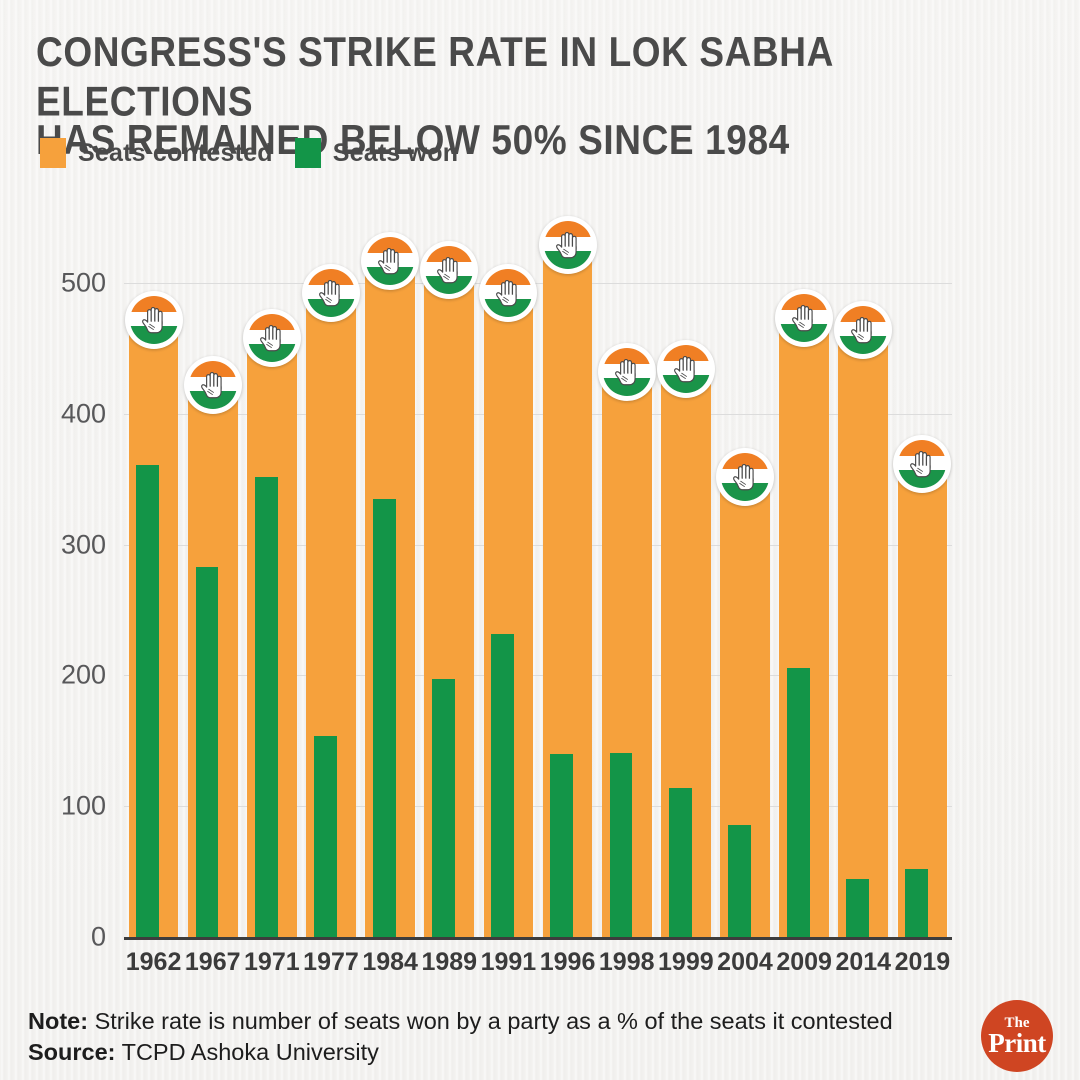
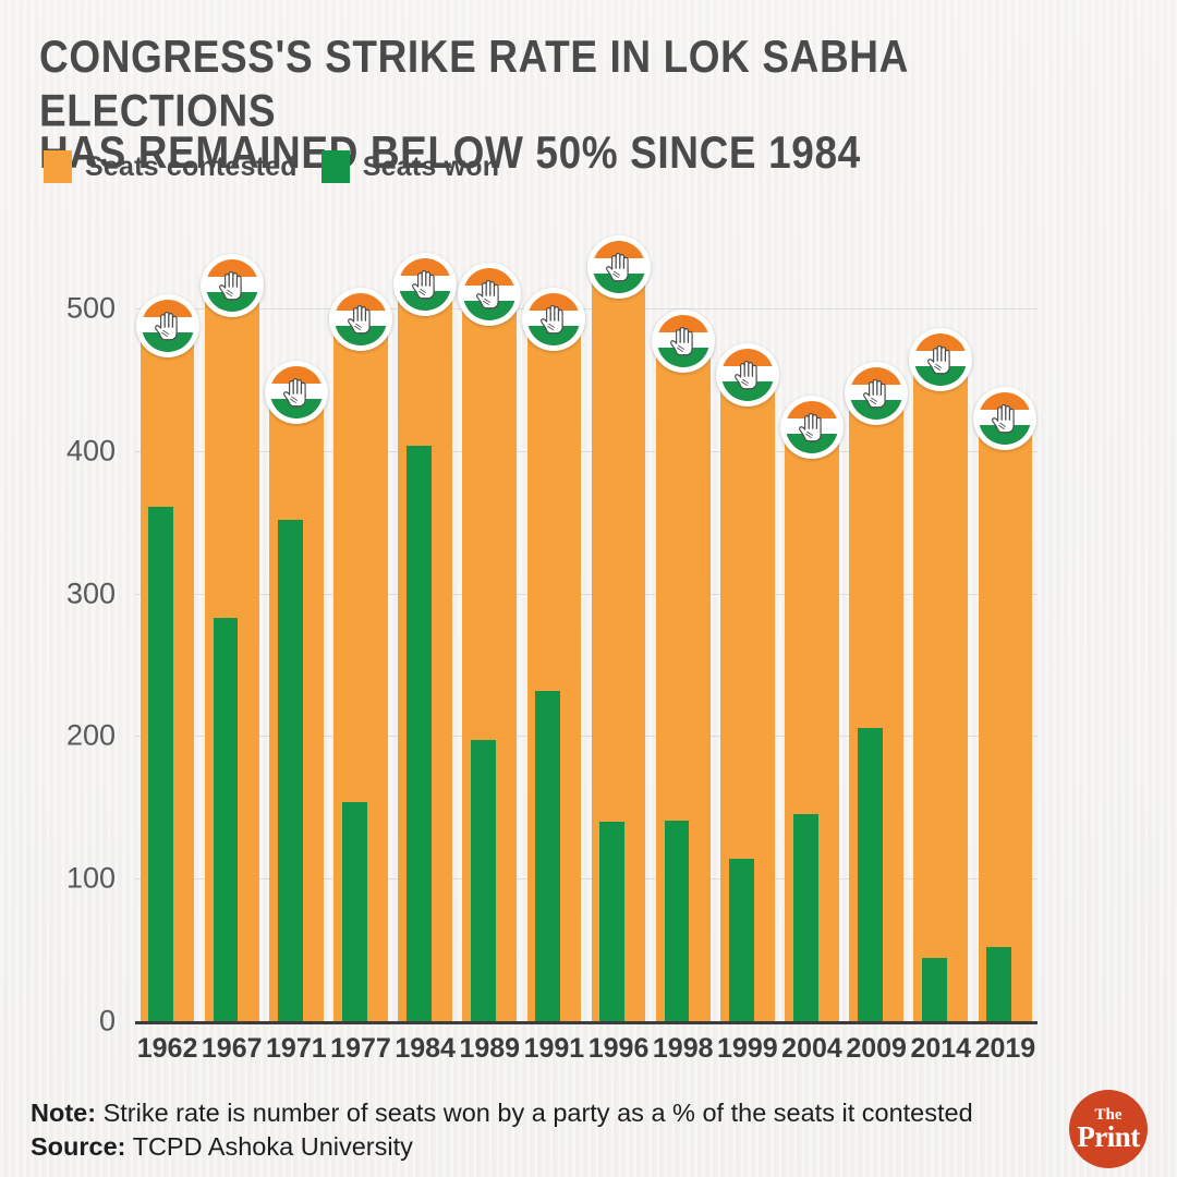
Seats contested/1962: 472 -> 488
Seats contested/1967: 422 -> 516
Seats contested/1971: 458 -> 441
Seats won/1984: 335 -> 404
Seats contested/1998: 432 -> 477
Seats contested/1999: 434 -> 453
Seats contested/2004: 352 -> 417
Seats won/2004: 86 -> 145
Seats contested/2009: 473 -> 440
Seats contested/2019: 362 -> 423
